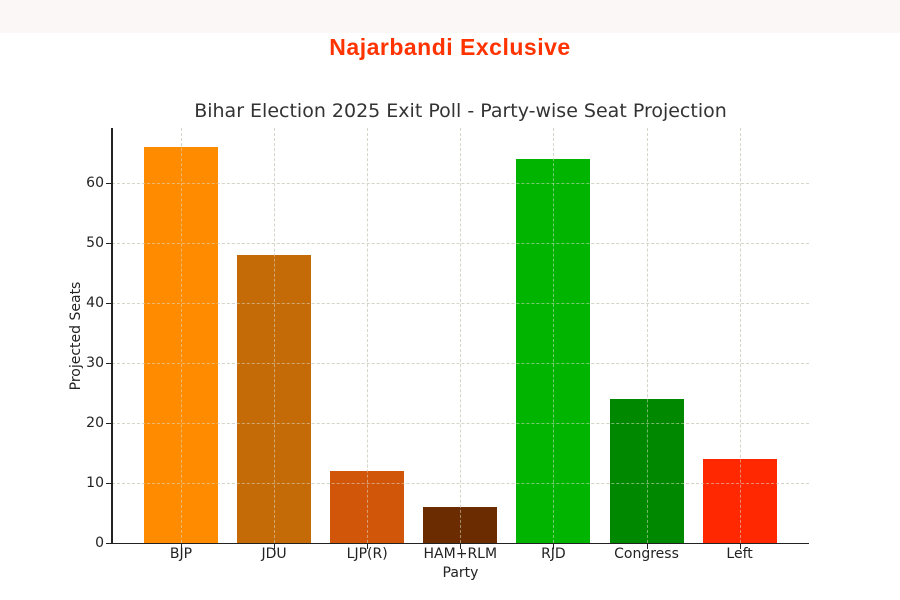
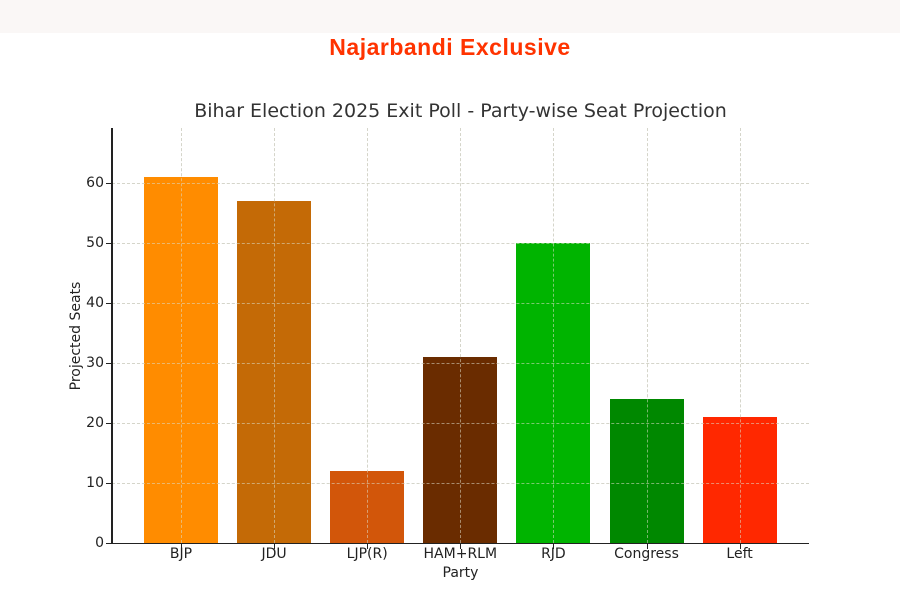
BJP: 66 -> 61
JDU: 48 -> 57
HAM+RLM: 6 -> 31
RJD: 64 -> 50
Left: 14 -> 21
